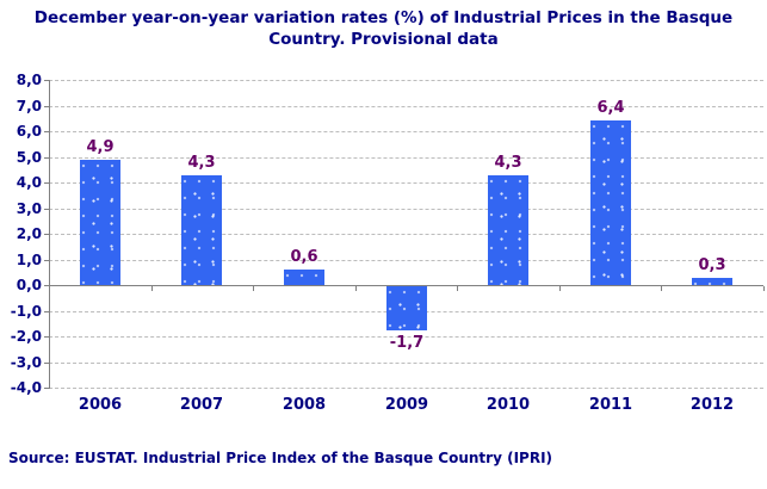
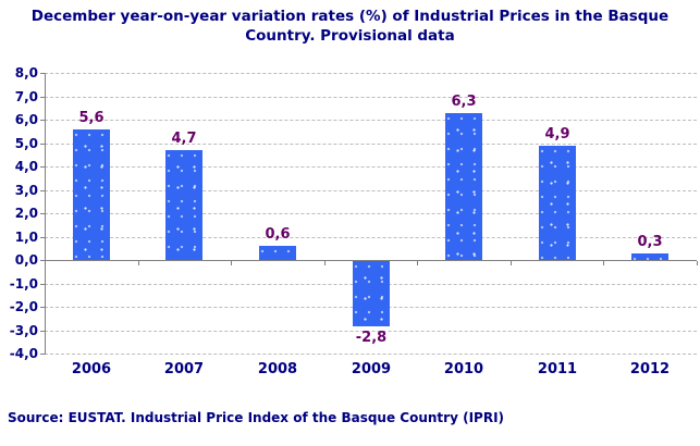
2006: 4,9 -> 5,6
2007: 4,3 -> 4,7
2009: -1,7 -> -2,8
2010: 4,3 -> 6,3
2011: 6,4 -> 4,9
